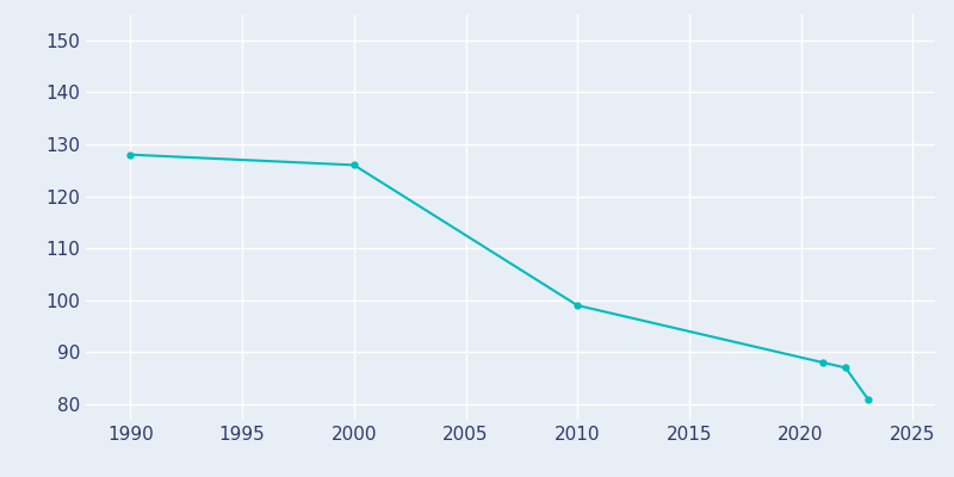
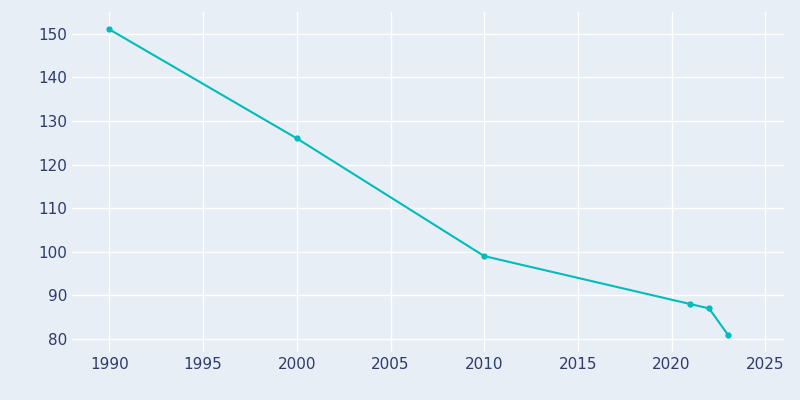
1990: 128 -> 151
